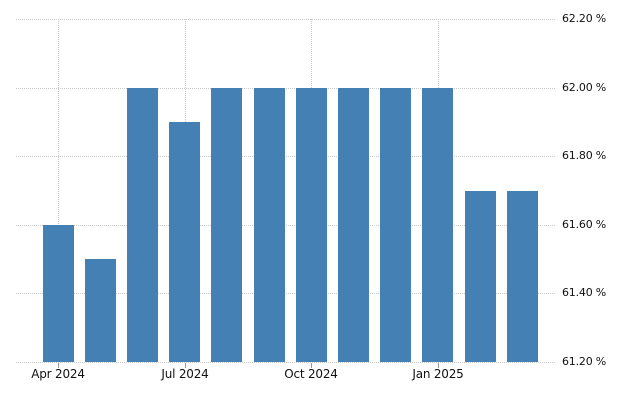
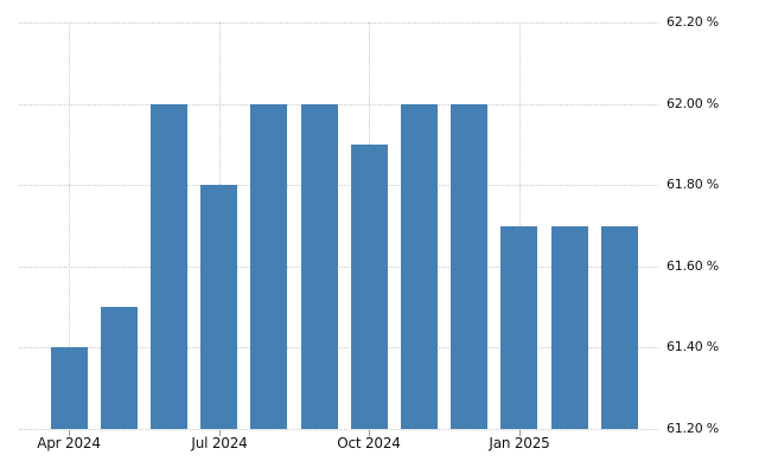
Apr 2024: 61.6% -> 61.4%
Jul 2024: 61.9% -> 61.8%
Oct 2024: 62.0% -> 61.9%
Jan 2025: 62.0% -> 61.7%
